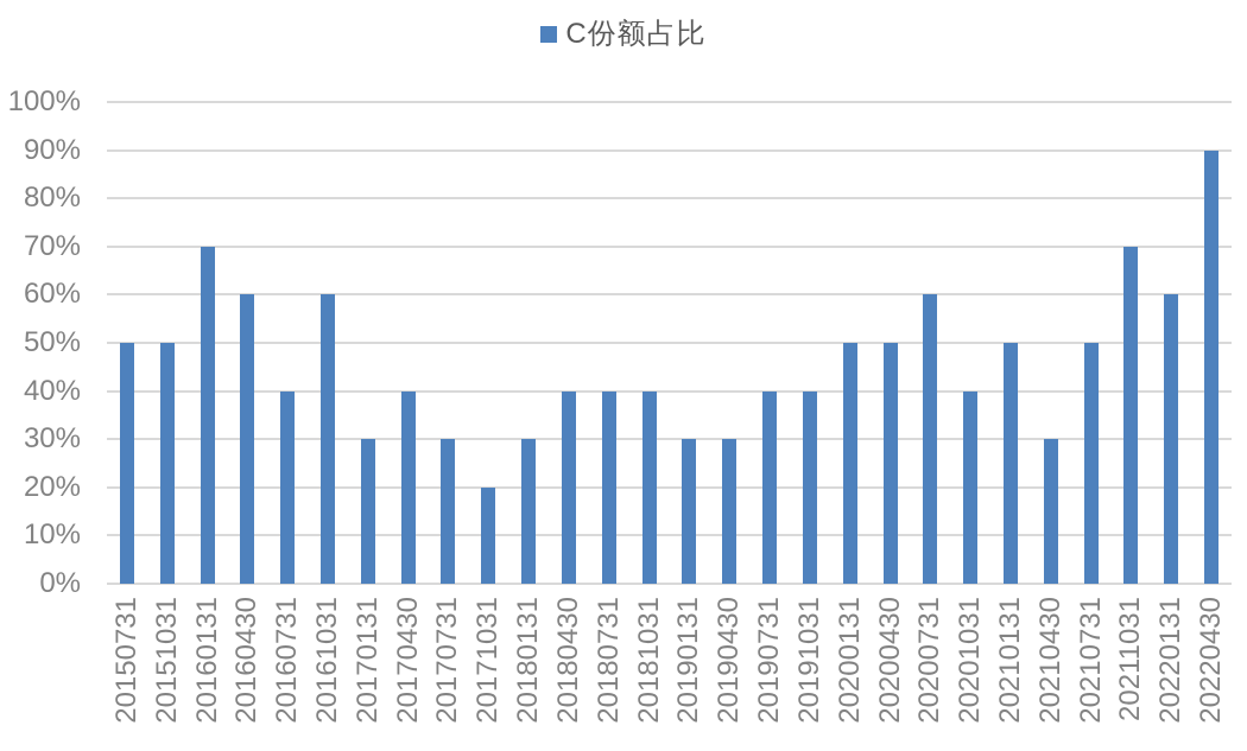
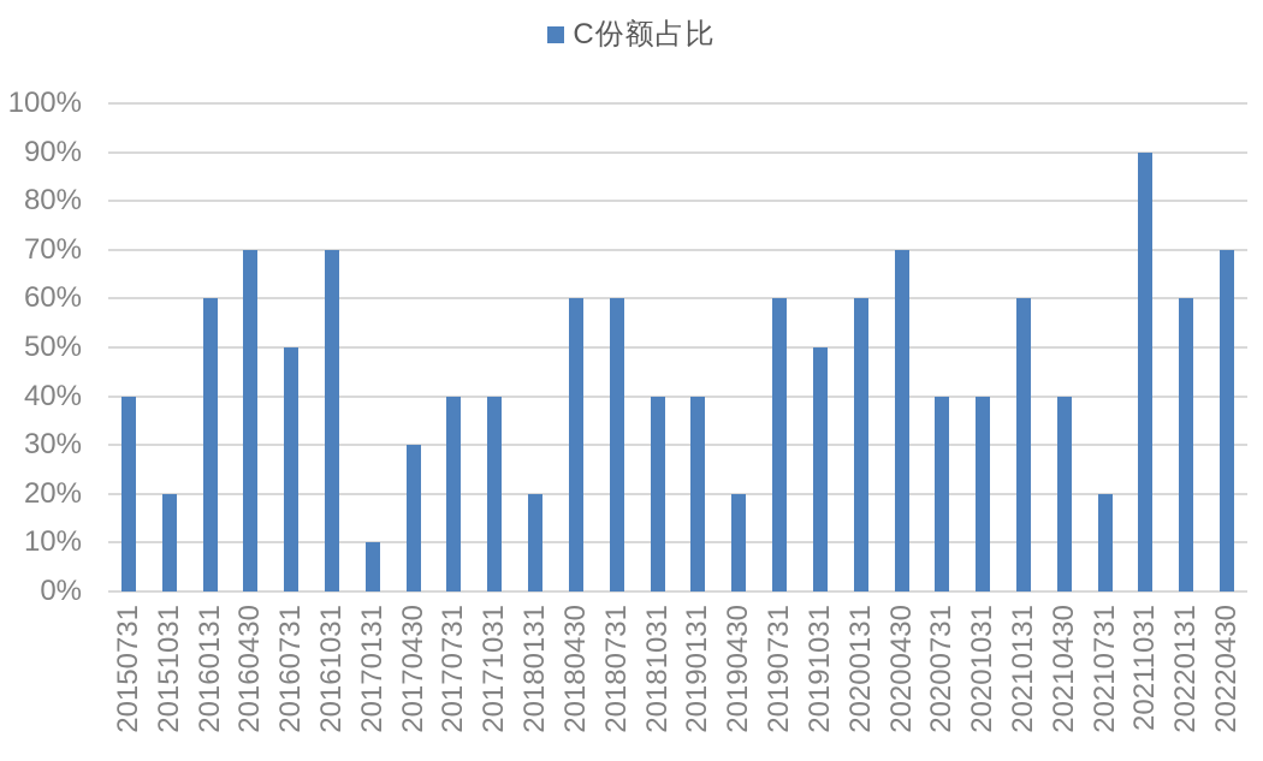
20150731: 50% -> 40%
20151031: 50% -> 20%
20160131: 70% -> 60%
20160430: 60% -> 70%
20160731: 40% -> 50%
20161031: 60% -> 70%
20170131: 30% -> 10%
20170430: 40% -> 30%
20170731: 30% -> 40%
20171031: 20% -> 40%
20180131: 30% -> 20%
20180430: 40% -> 60%
20180731: 40% -> 60%
20190131: 30% -> 40%
20190430: 30% -> 20%
20190731: 40% -> 60%
20191031: 40% -> 50%
20200131: 50% -> 60%
20200430: 50% -> 70%
20200731: 60% -> 40%
20210131: 50% -> 60%
20210430: 30% -> 40%
20210731: 50% -> 20%
20211031: 70% -> 90%
20220430: 90% -> 70%
